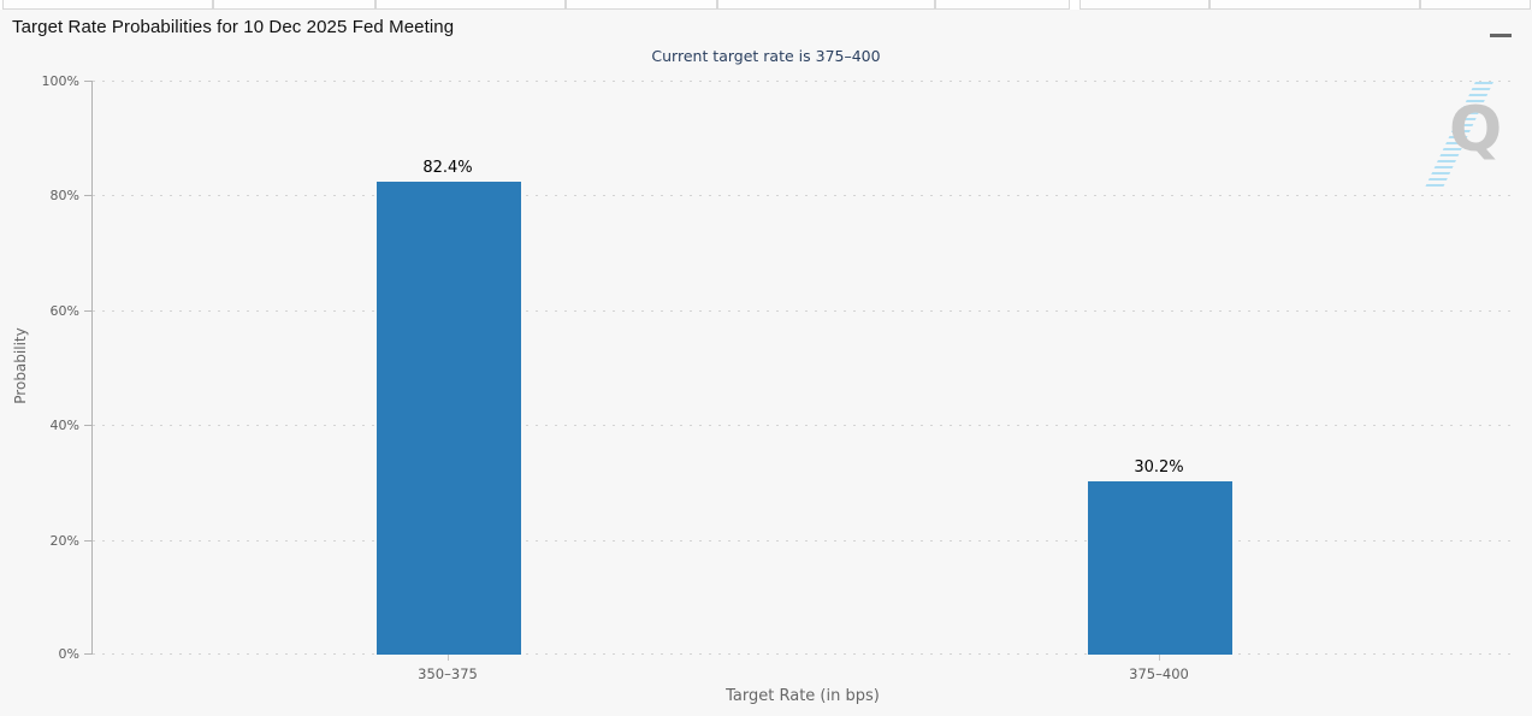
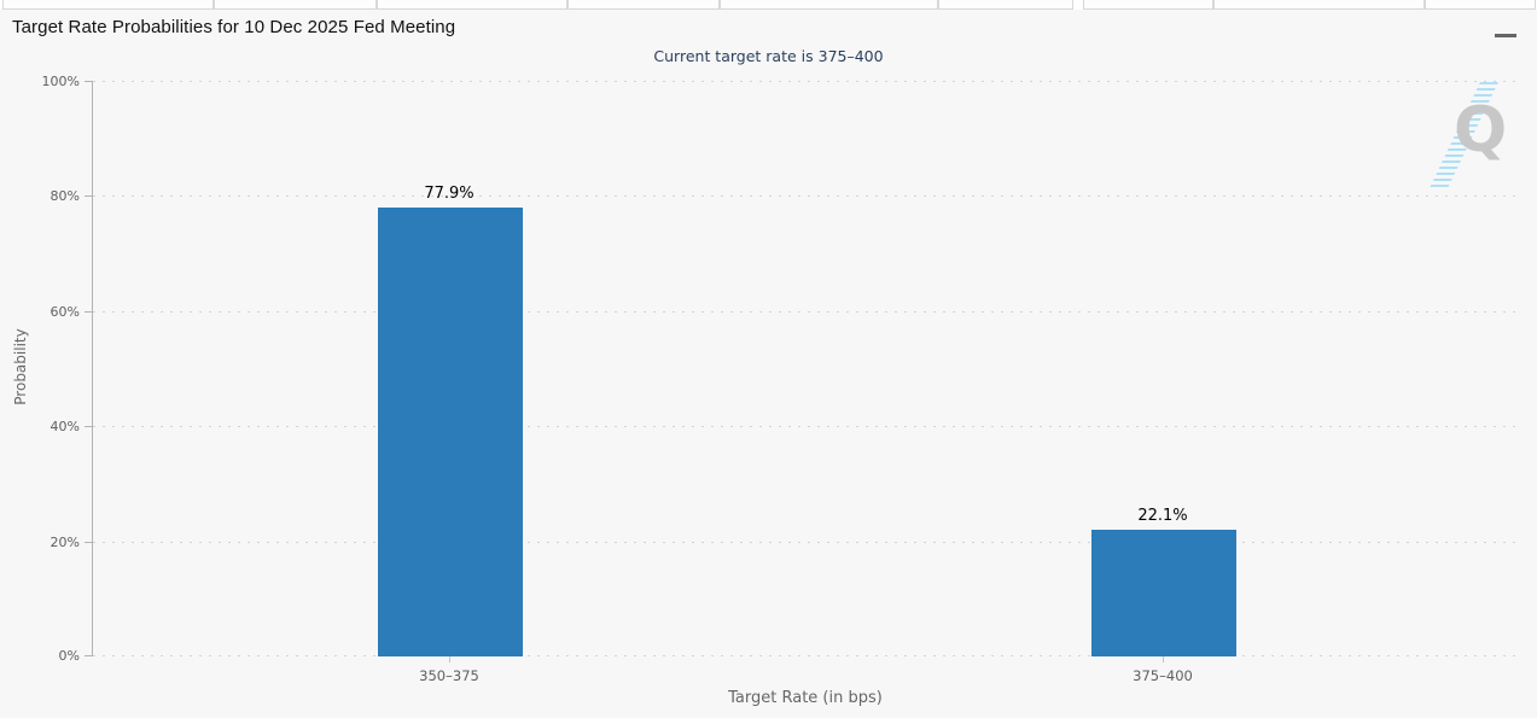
350–375: 82.4% -> 77.9%
375–400: 30.2% -> 22.1%
